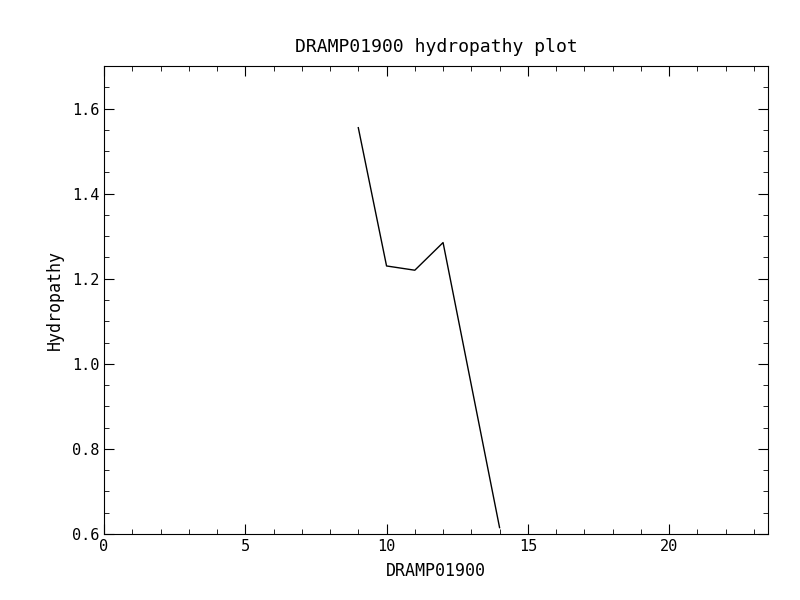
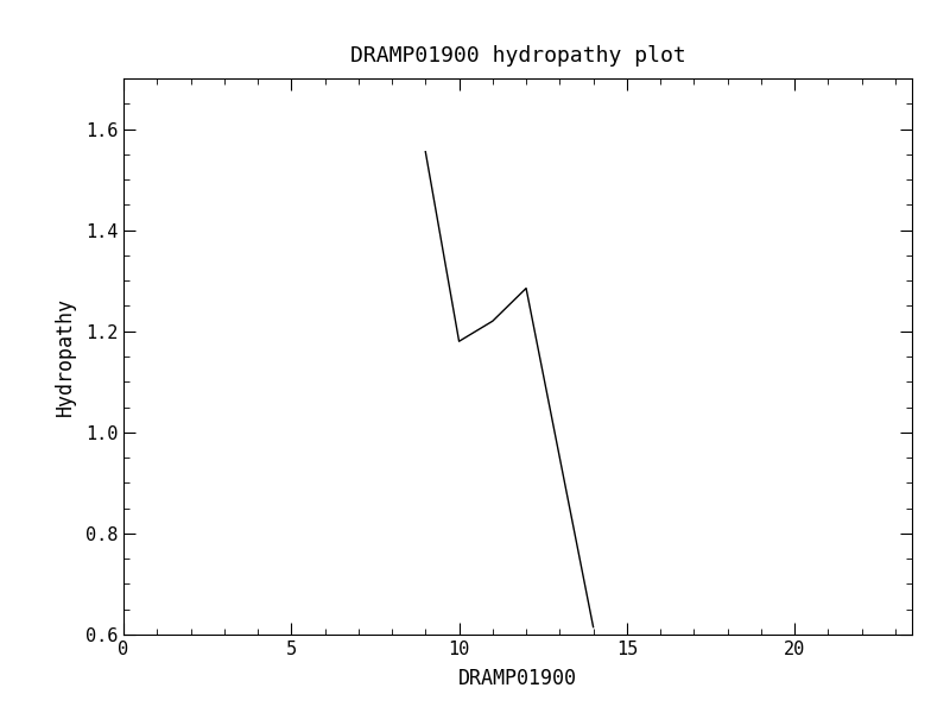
10: 1.230 -> 1.180
